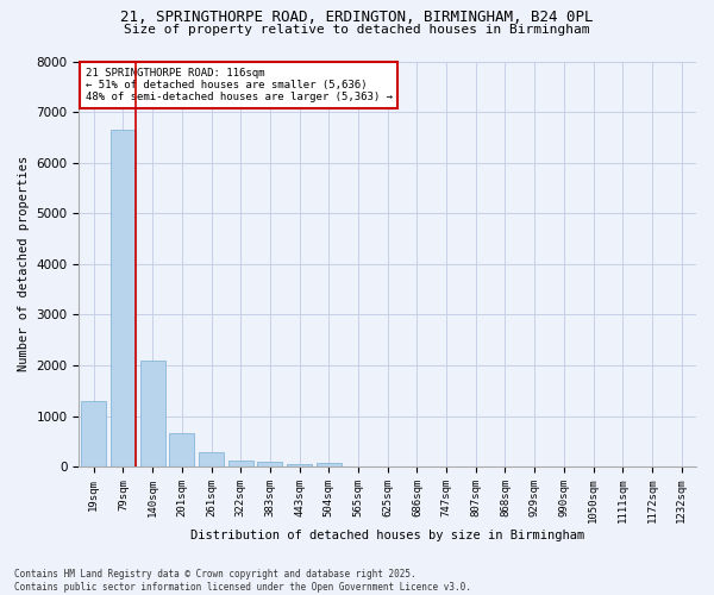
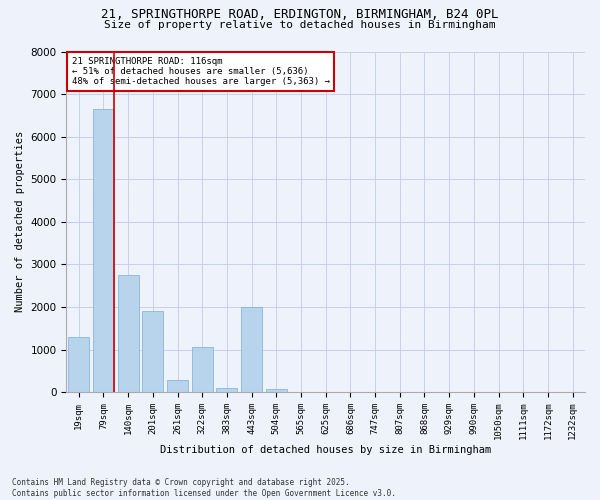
140sqm: 2100 -> 2750
201sqm: 650 -> 1900
322sqm: 120 -> 1050
443sqm: 60 -> 2000
